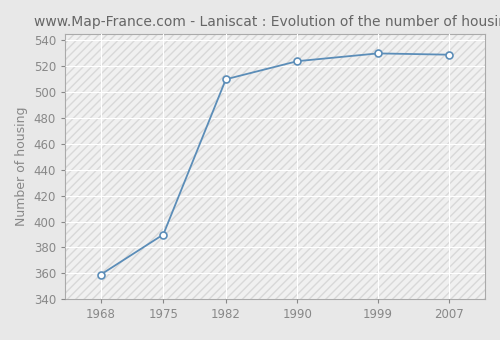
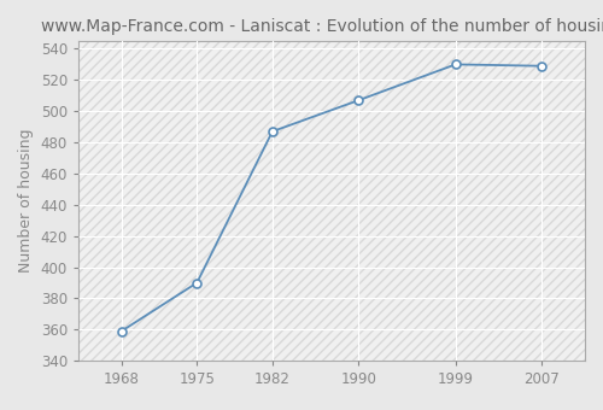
1982: 510 -> 487
1990: 524 -> 507
